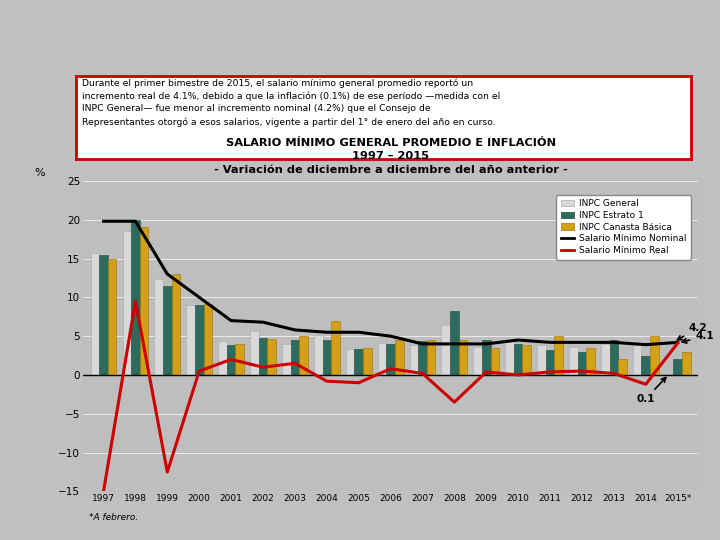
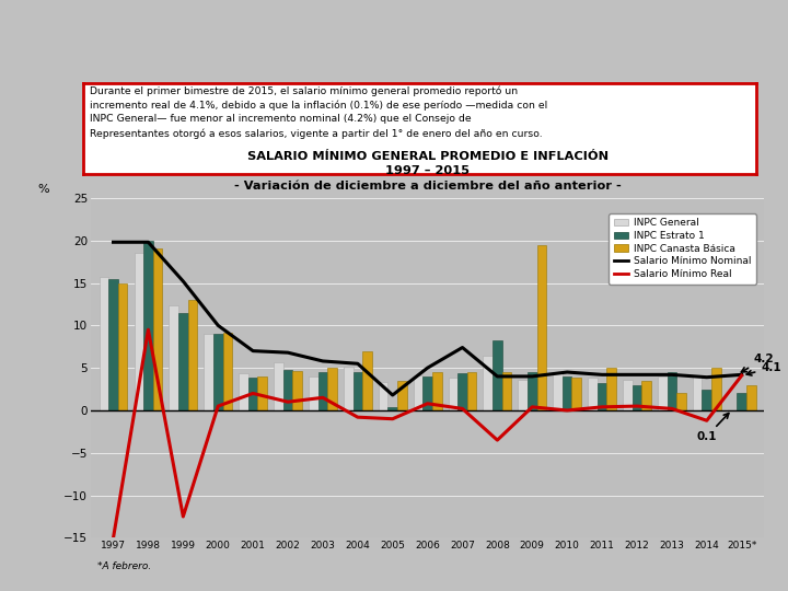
Salario Mínimo Nominal/1999: 13.0 -> 15.2
INPC Estrato 1/2005: 3.3 -> 0.4
Salario Mínimo Nominal/2005: 5.5 -> 1.8
Salario Mínimo Nominal/2007: 4.0 -> 7.4
INPC Canasta Básica/2009: 3.5 -> 19.4
